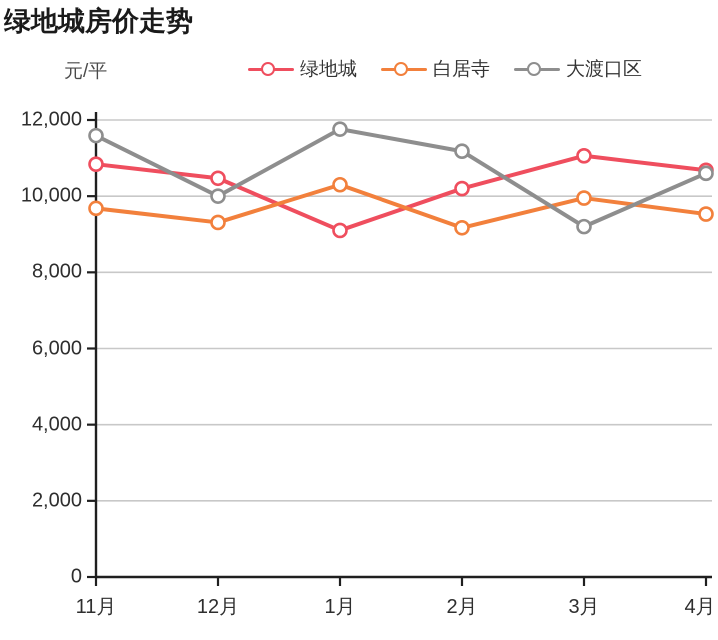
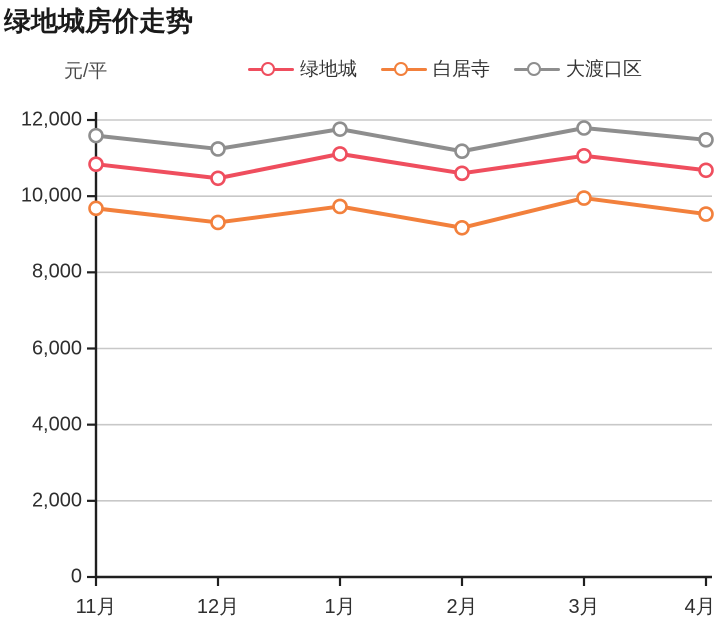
大渡口区/12月: 10000 -> 11200
绿地城/1月: 9100 -> 11100
白居寺/1月: 10300 -> 9700
绿地城/2月: 10200 -> 10600
大渡口区/3月: 9200 -> 11800
大渡口区/4月: 10600 -> 11500
